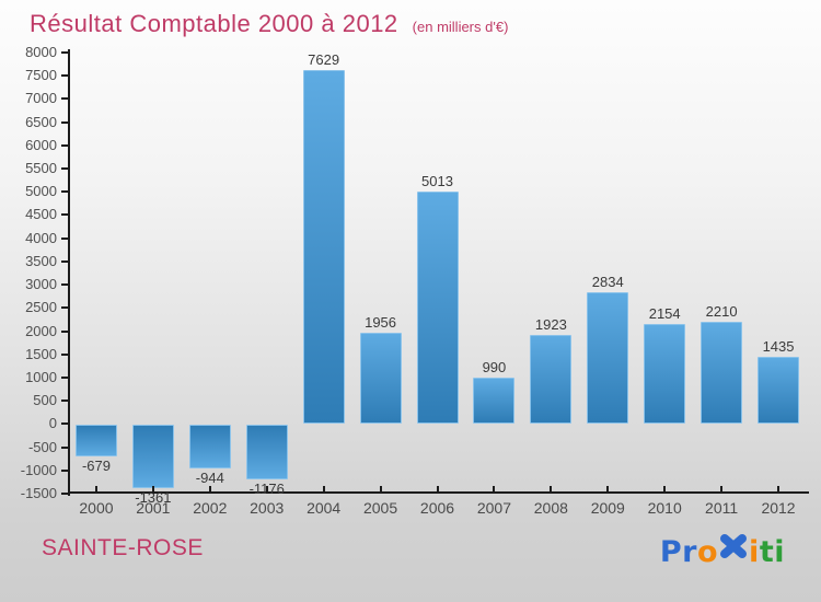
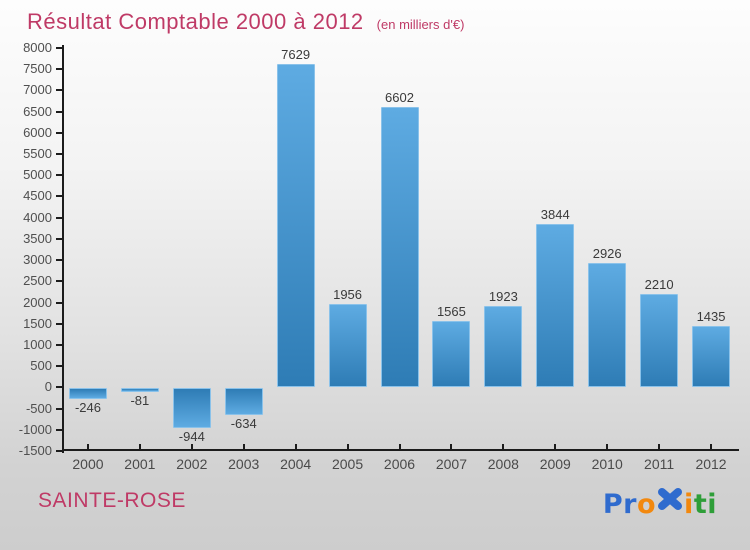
2000: -679 -> -246
2001: -1361 -> -81
2003: -1176 -> -634
2006: 5013 -> 6602
2007: 990 -> 1565
2009: 2834 -> 3844
2010: 2154 -> 2926
